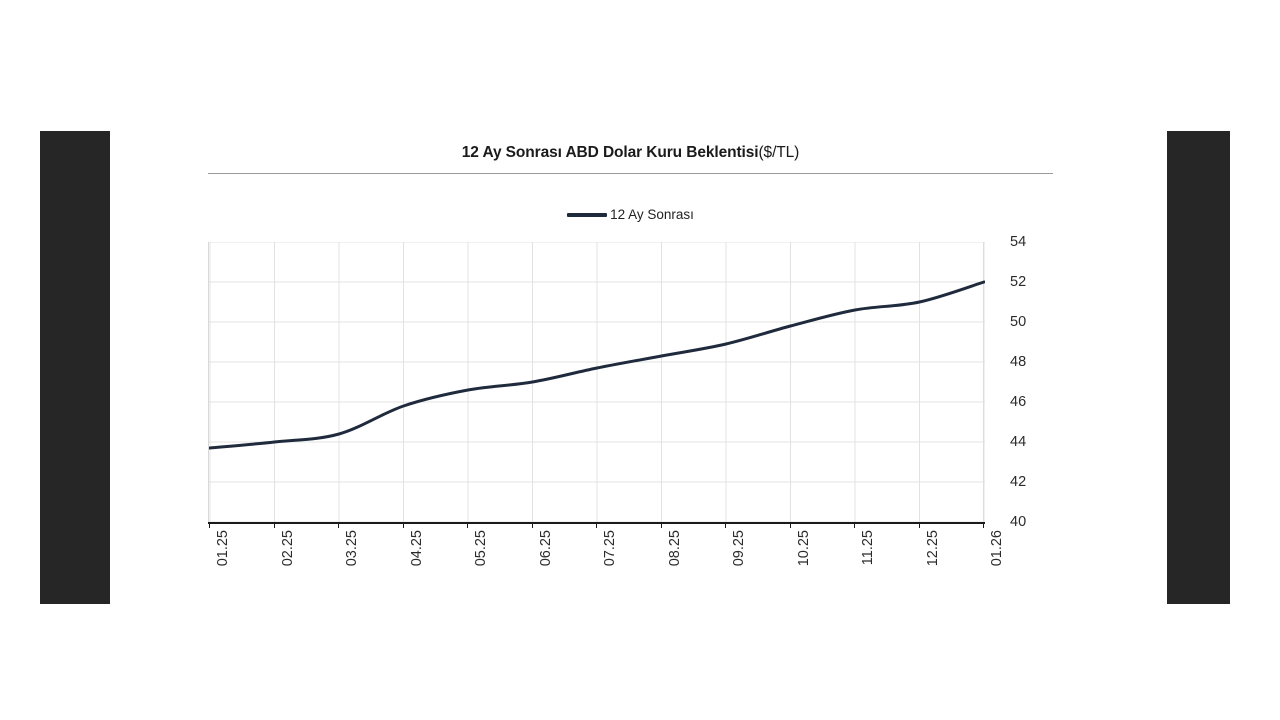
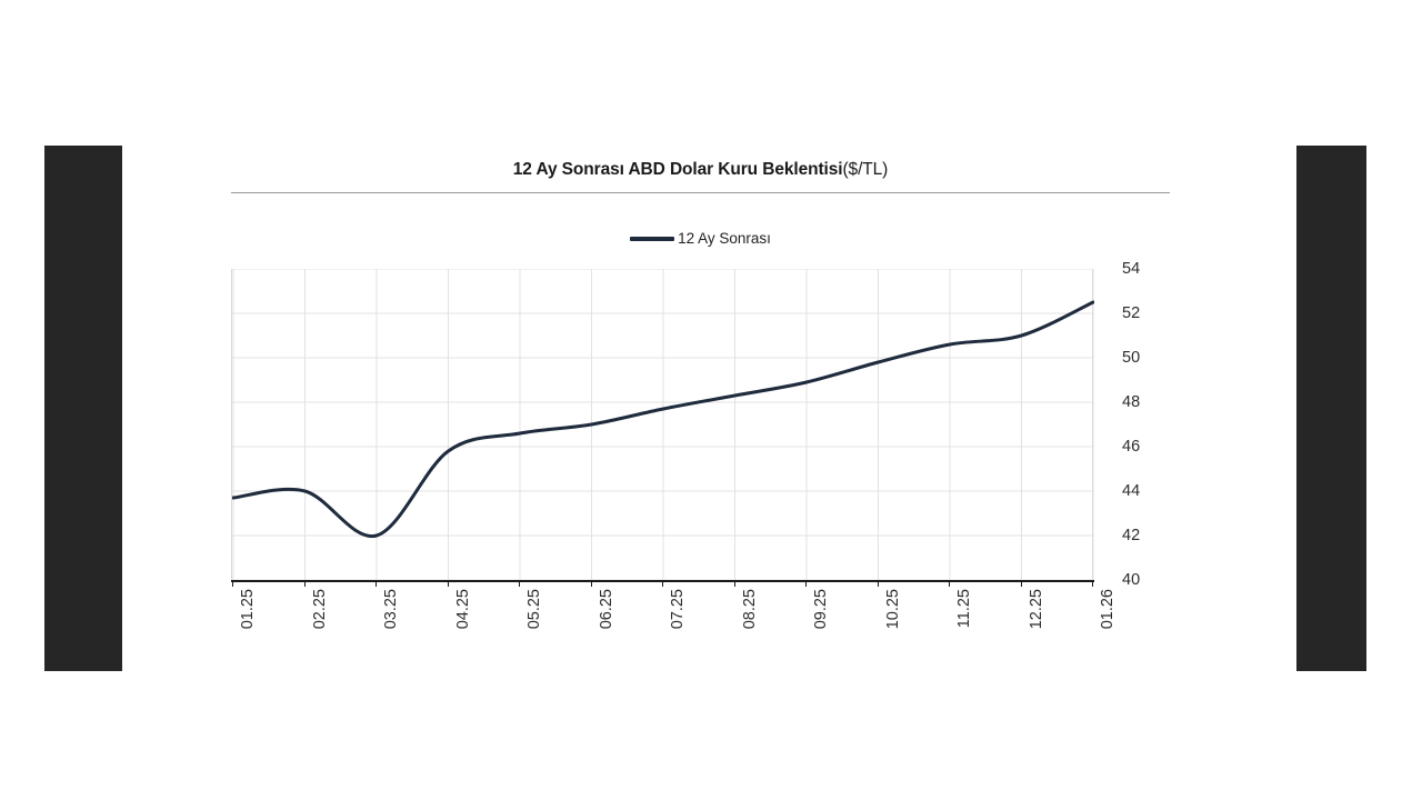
03.25: 44.4 -> 42.0
01.26: 52.0 -> 52.5
